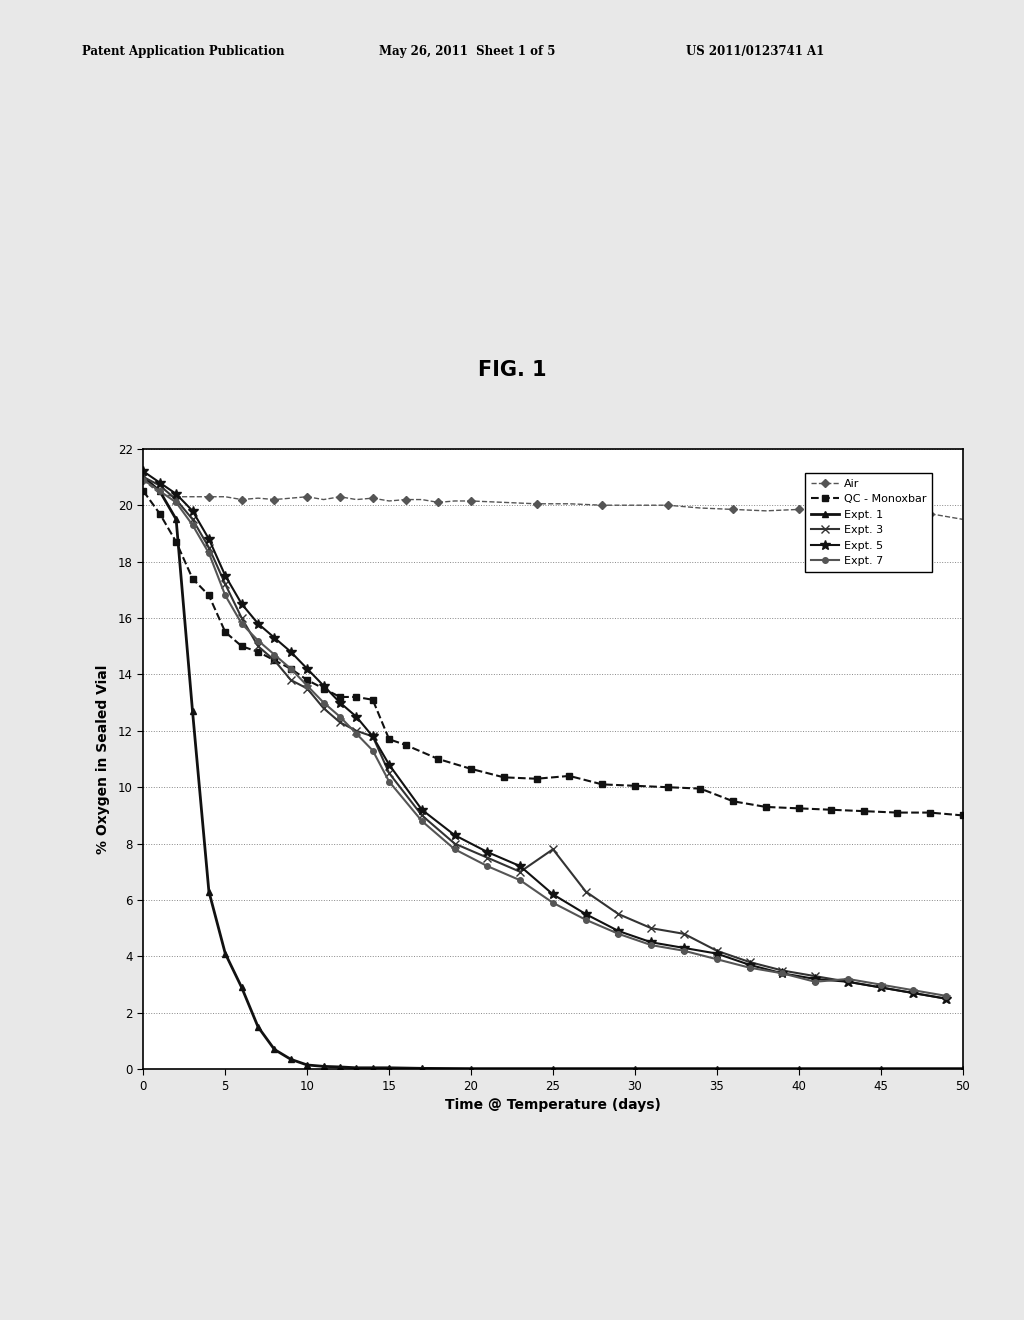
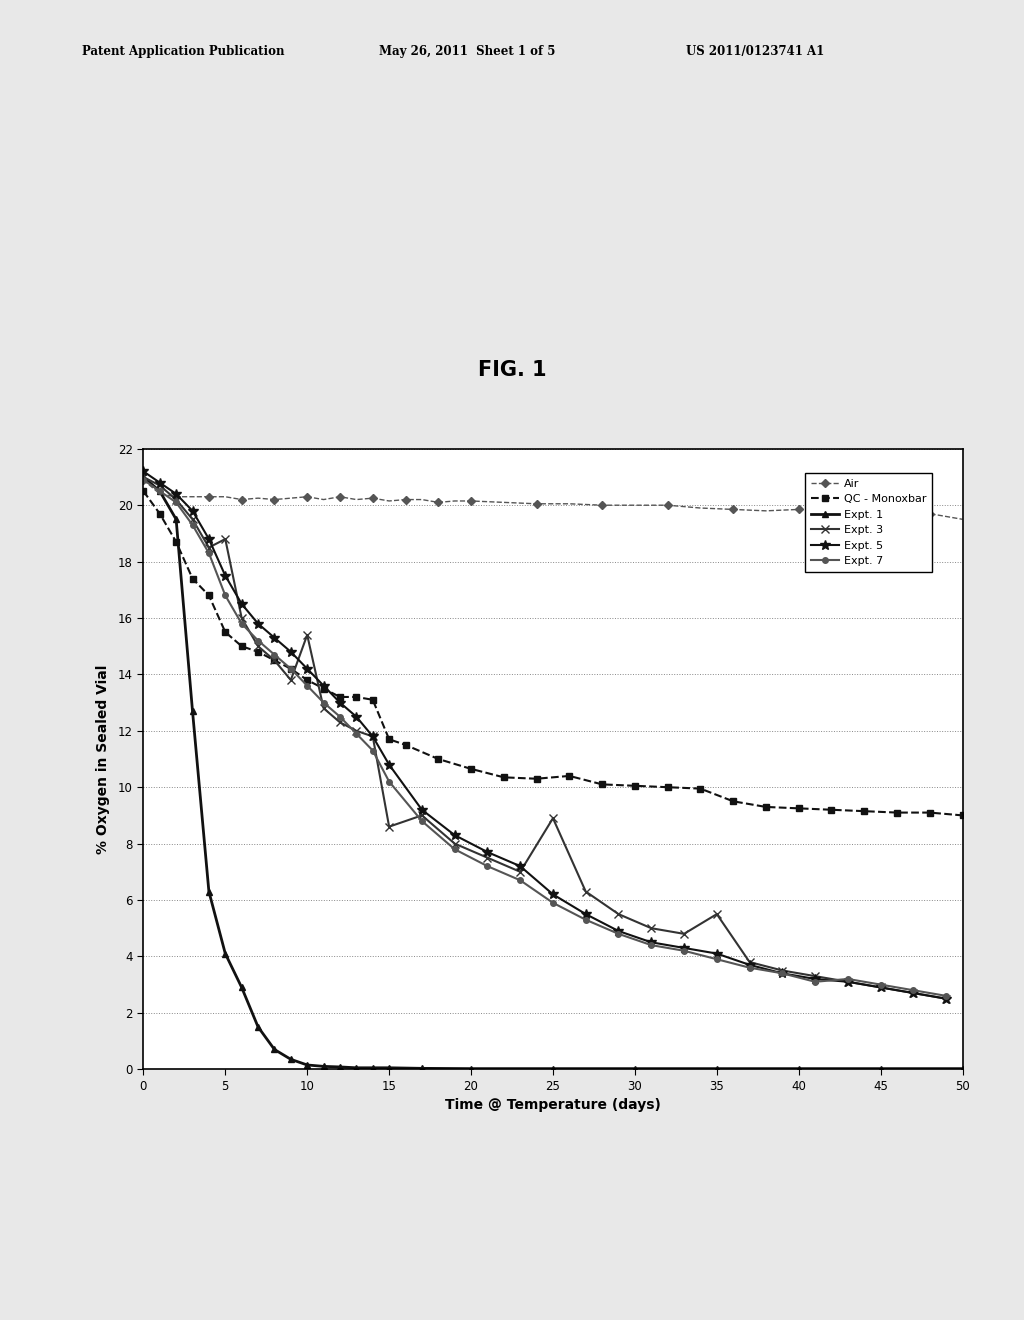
Expt. 3/5: 17.2 -> 18.8
Expt. 3/10: 13.5 -> 15.4
Expt. 3/15: 10.5 -> 8.6
Expt. 3/25: 7.8 -> 8.9
Expt. 3/35: 4.2 -> 5.5
